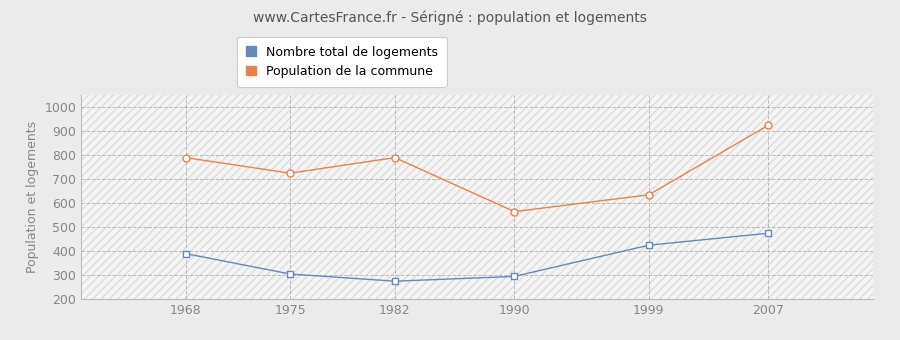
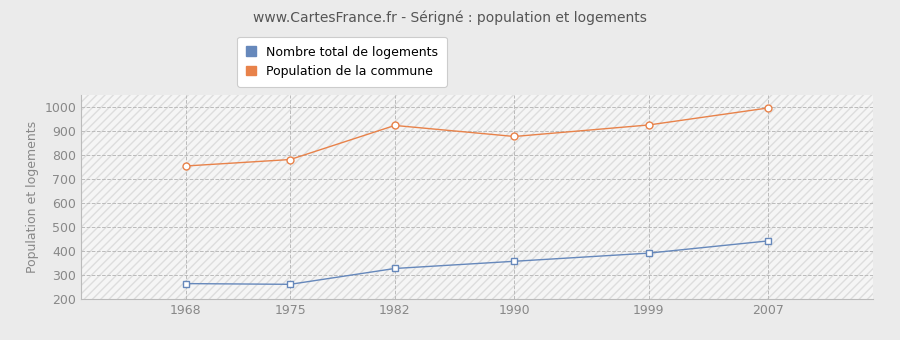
Nombre total de logements/1968: 390 -> 265
Population de la commune/1968: 790 -> 755
Nombre total de logements/1975: 305 -> 262
Population de la commune/1975: 725 -> 782
Nombre total de logements/1982: 275 -> 328
Population de la commune/1982: 790 -> 924
Nombre total de logements/1990: 295 -> 358
Population de la commune/1990: 565 -> 878
Nombre total de logements/1999: 425 -> 392
Population de la commune/1999: 635 -> 926
Nombre total de logements/2007: 475 -> 443
Population de la commune/2007: 925 -> 997
